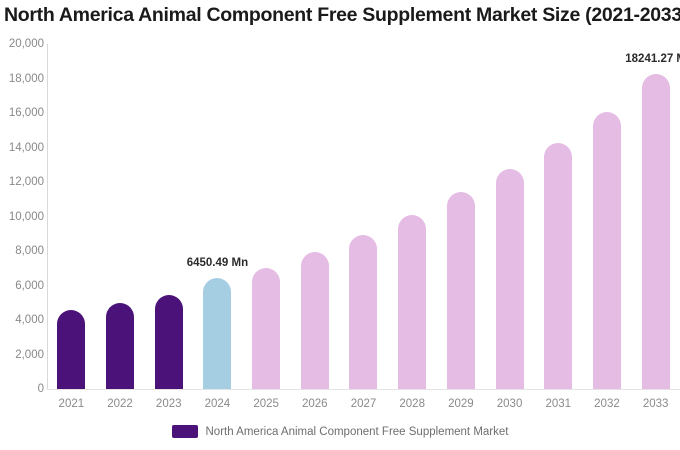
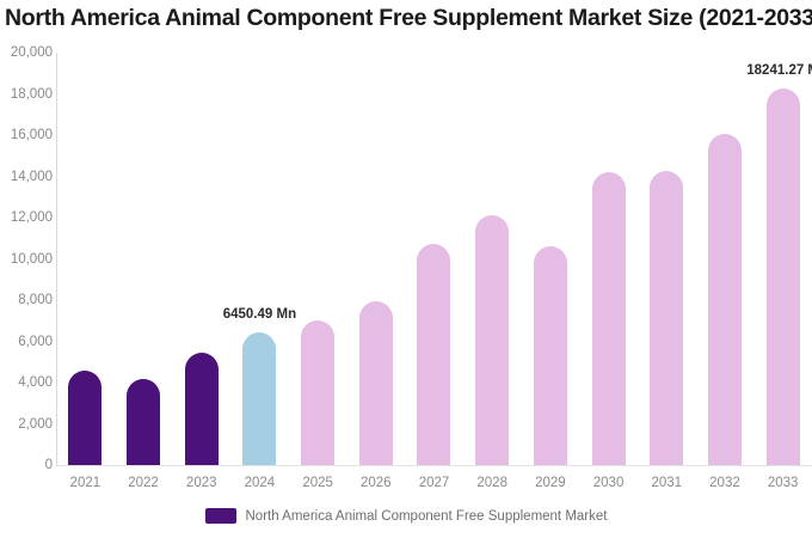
2022: 5000 -> 4200
2027: 8900 -> 10700
2028: 10100 -> 12100
2029: 11400 -> 10600
2030: 12800 -> 14200
